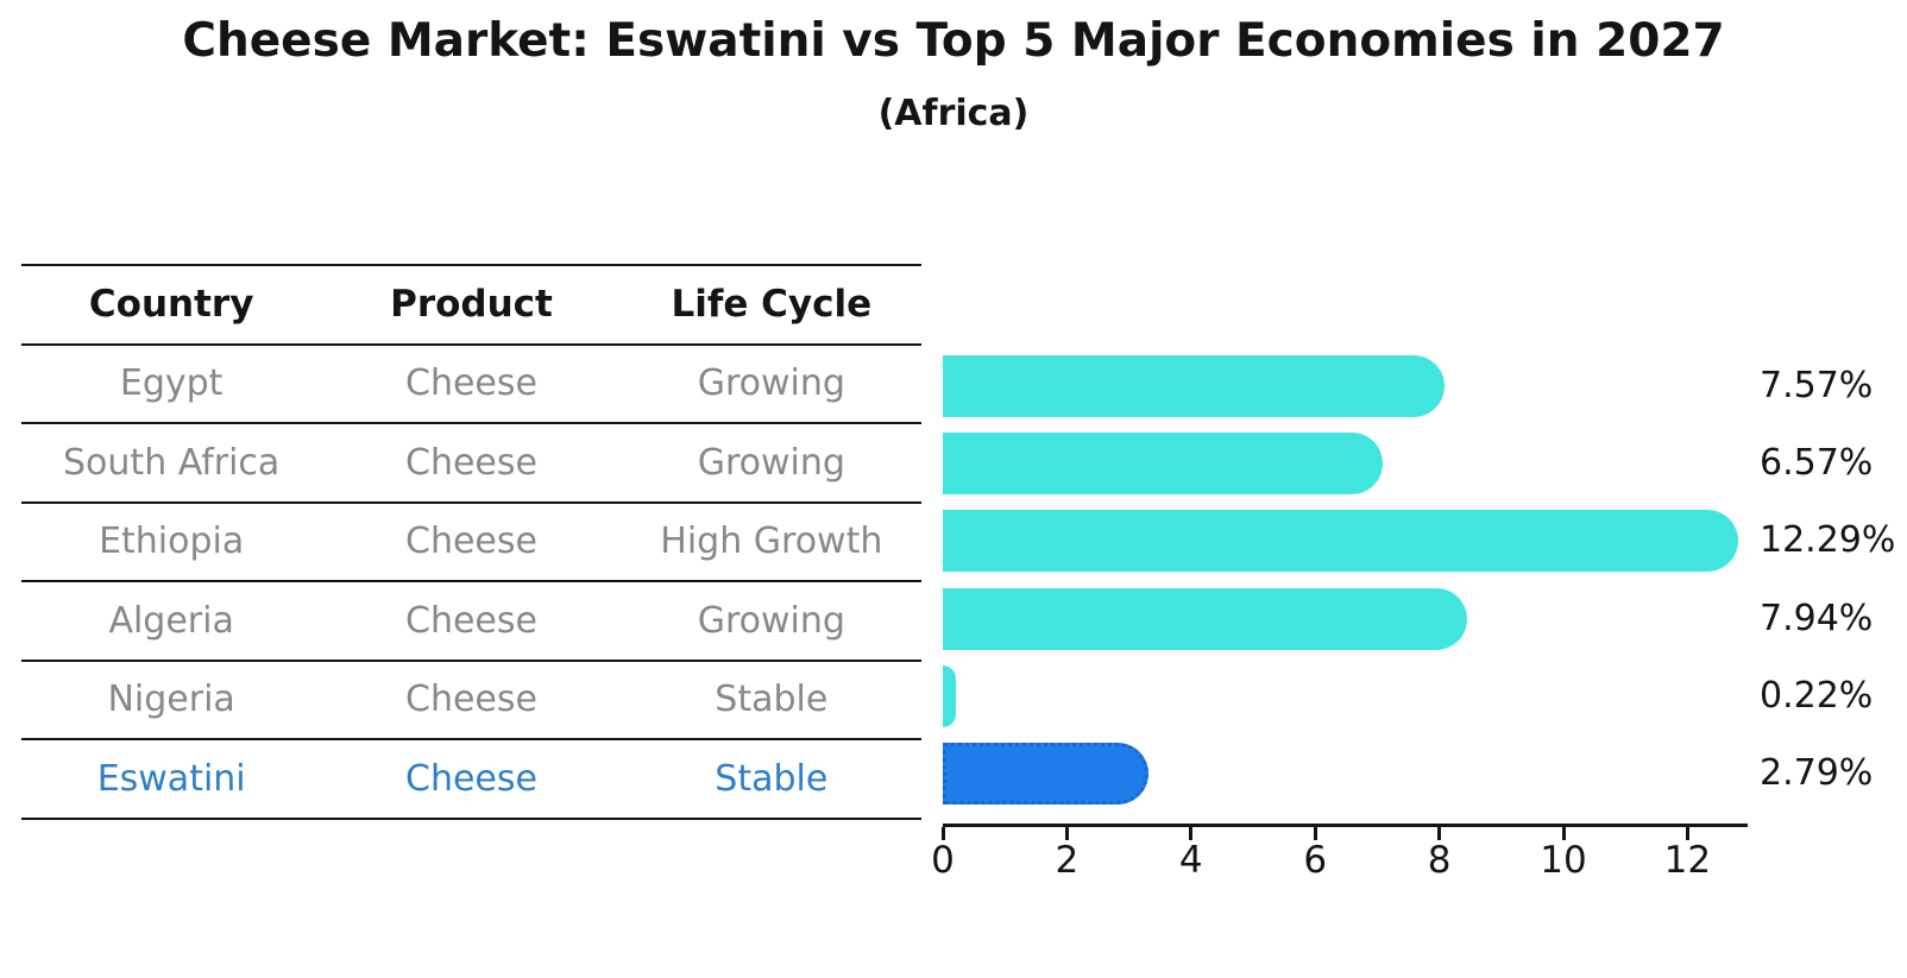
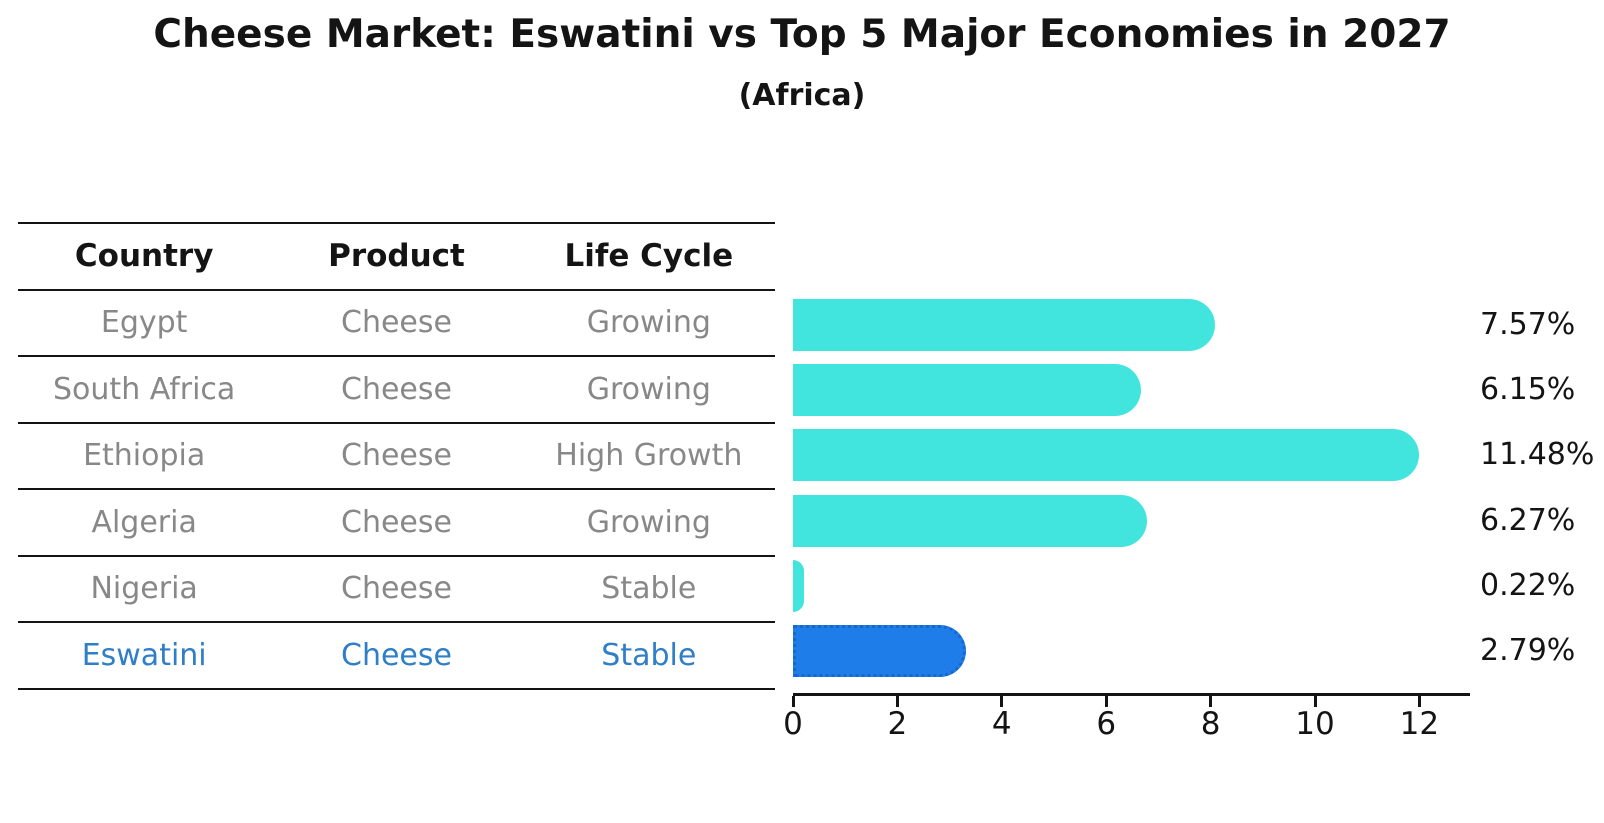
South Africa: 6.57% -> 6.15%
Ethiopia: 12.29% -> 11.48%
Algeria: 7.94% -> 6.27%
